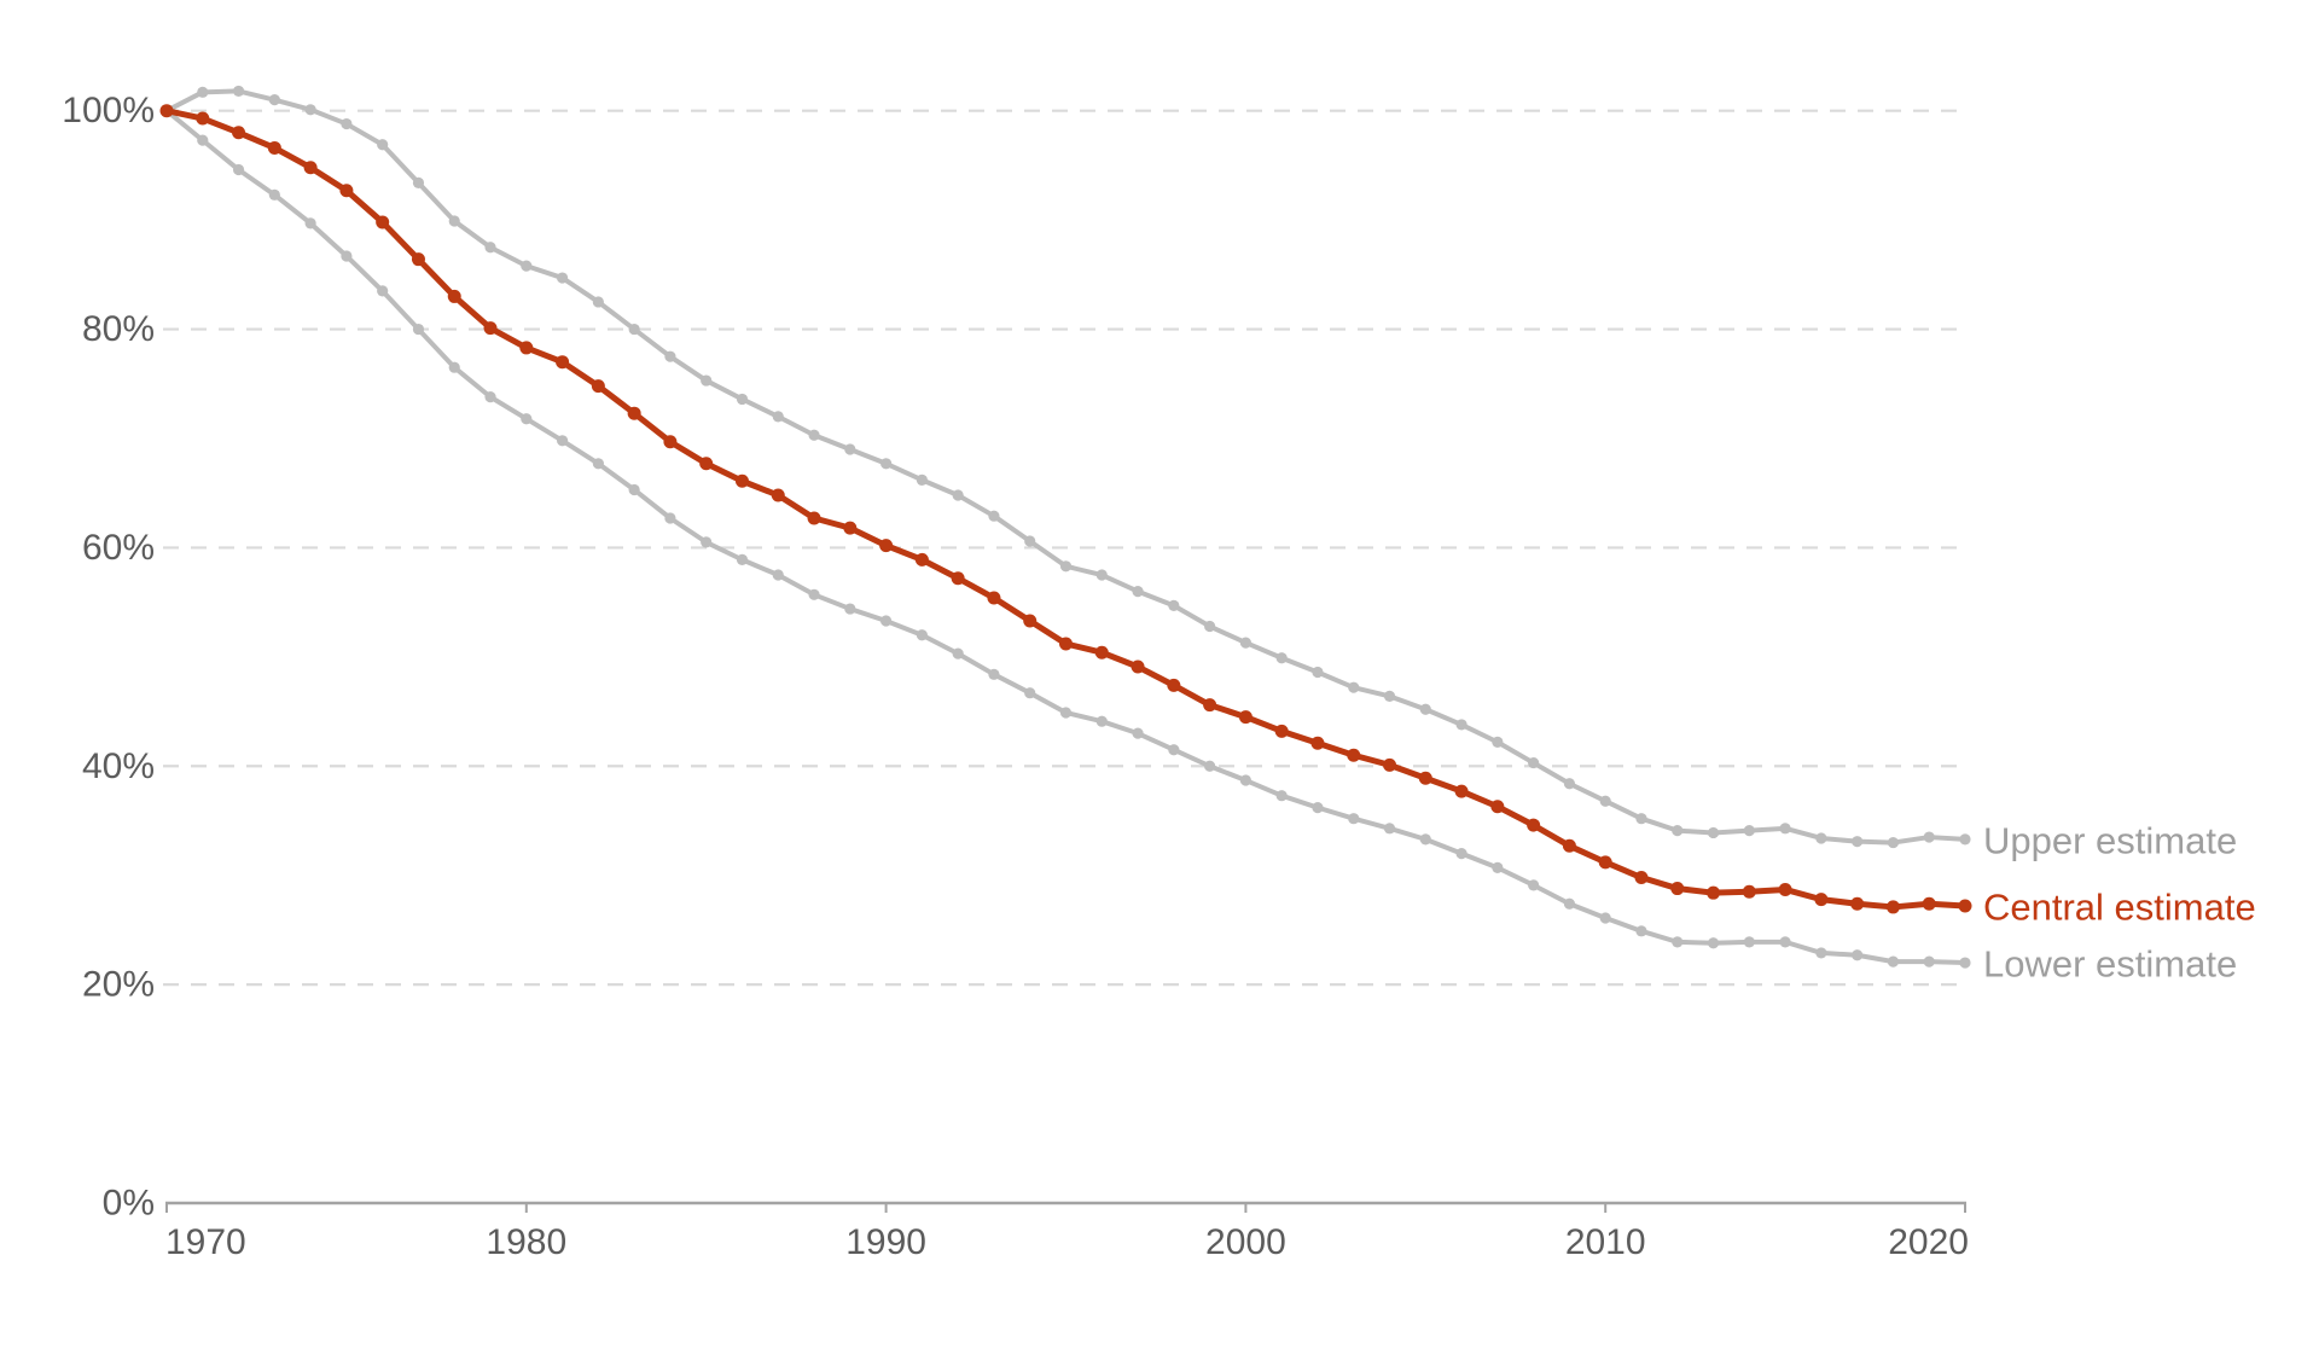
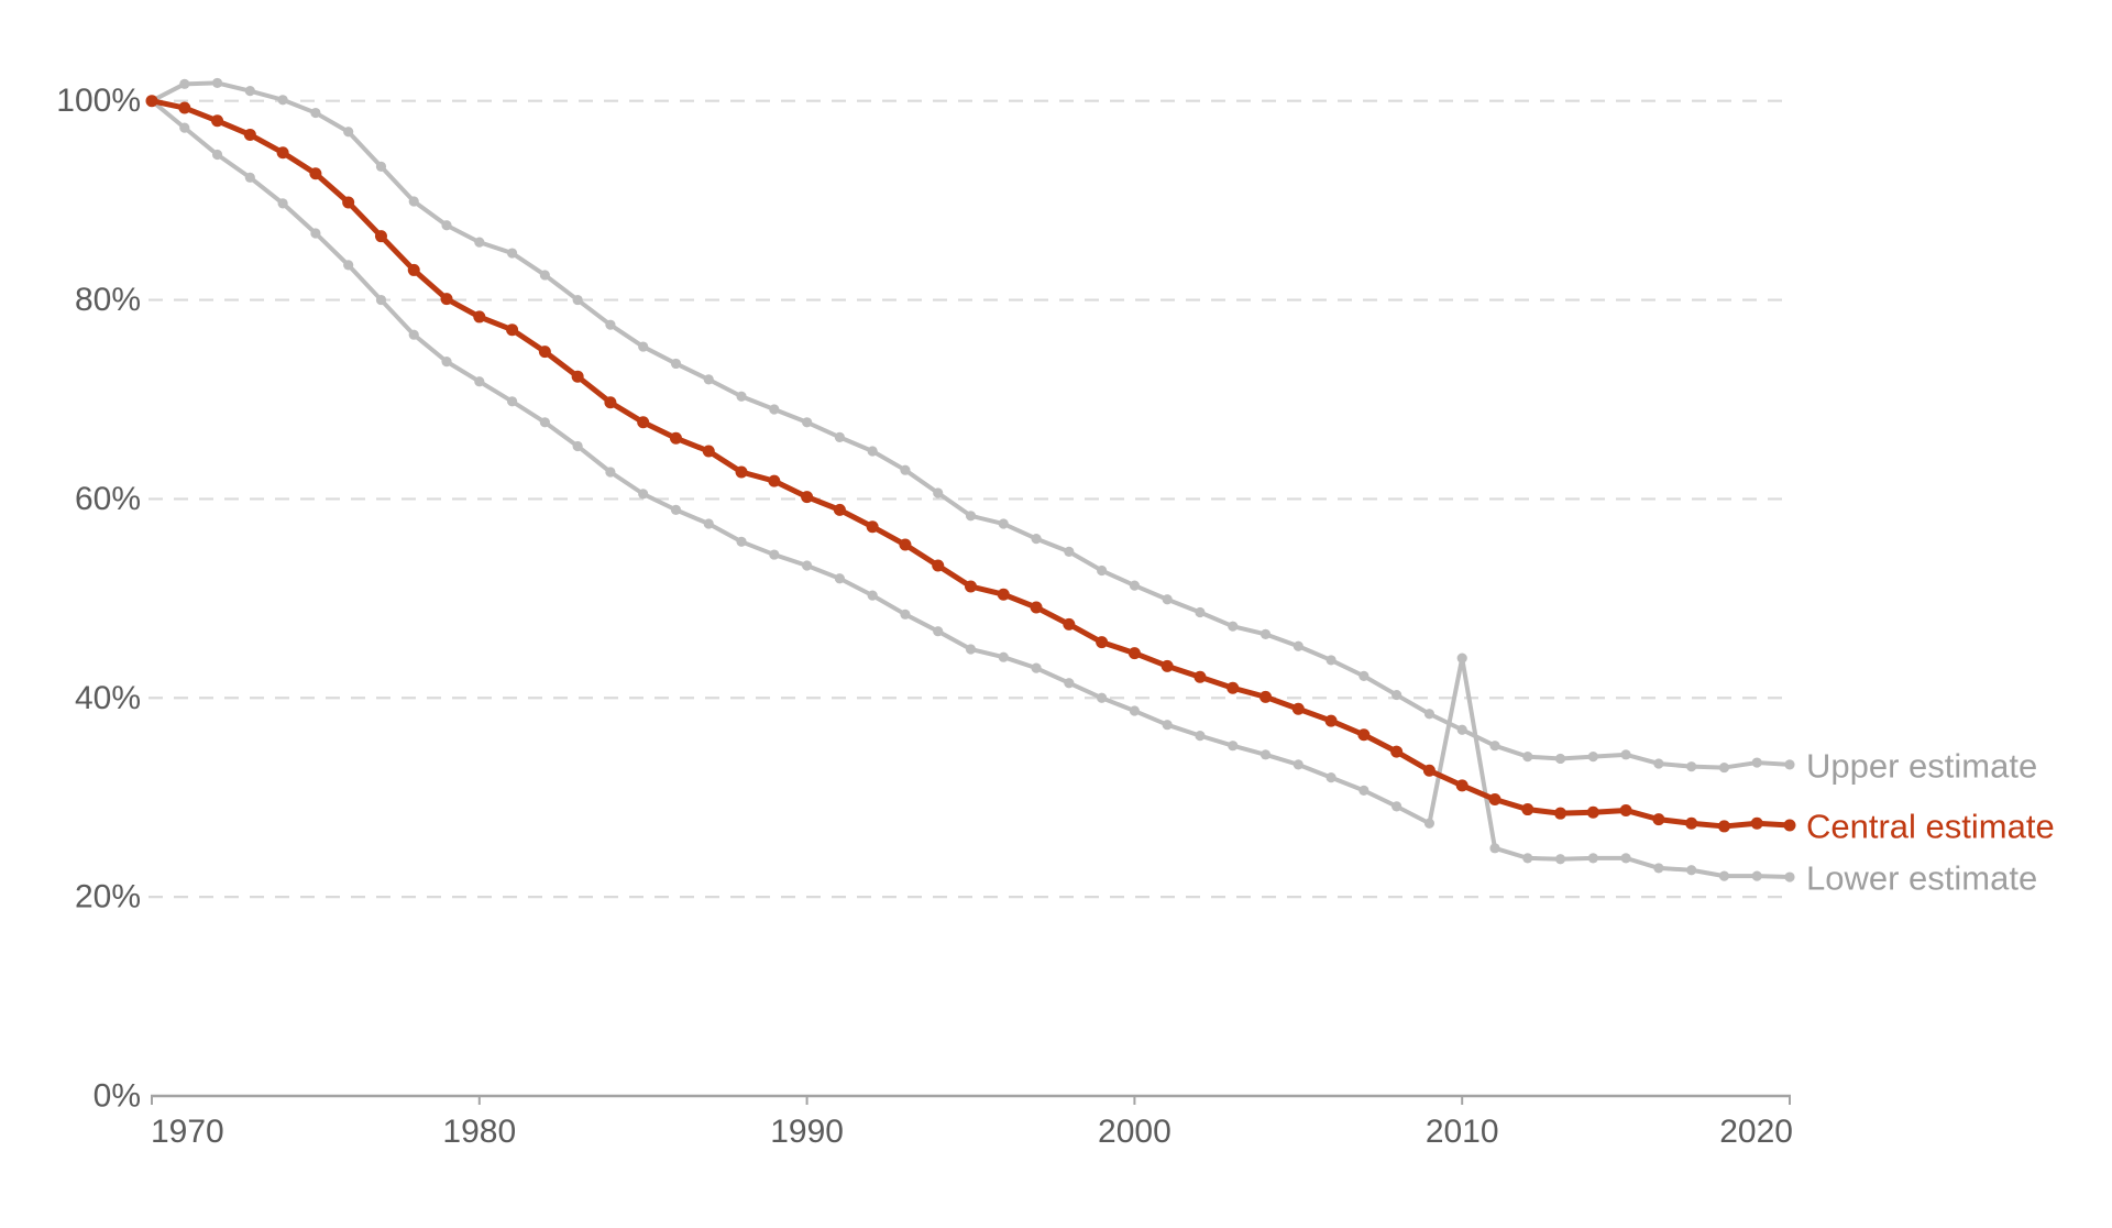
Lower estimate/2010: 26% -> 44%
